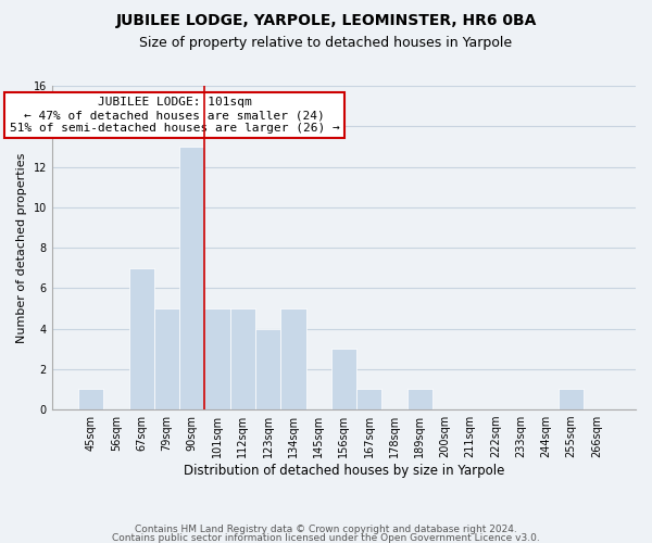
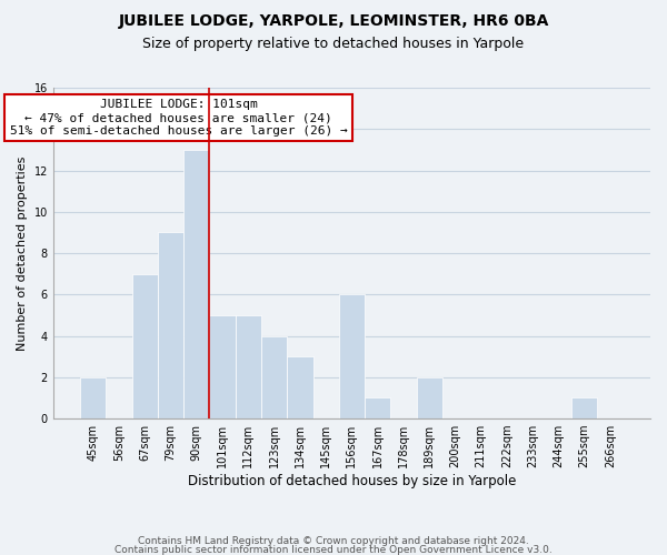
45sqm: 1 -> 2
79sqm: 5 -> 9
134sqm: 5 -> 3
156sqm: 3 -> 6
189sqm: 1 -> 2
